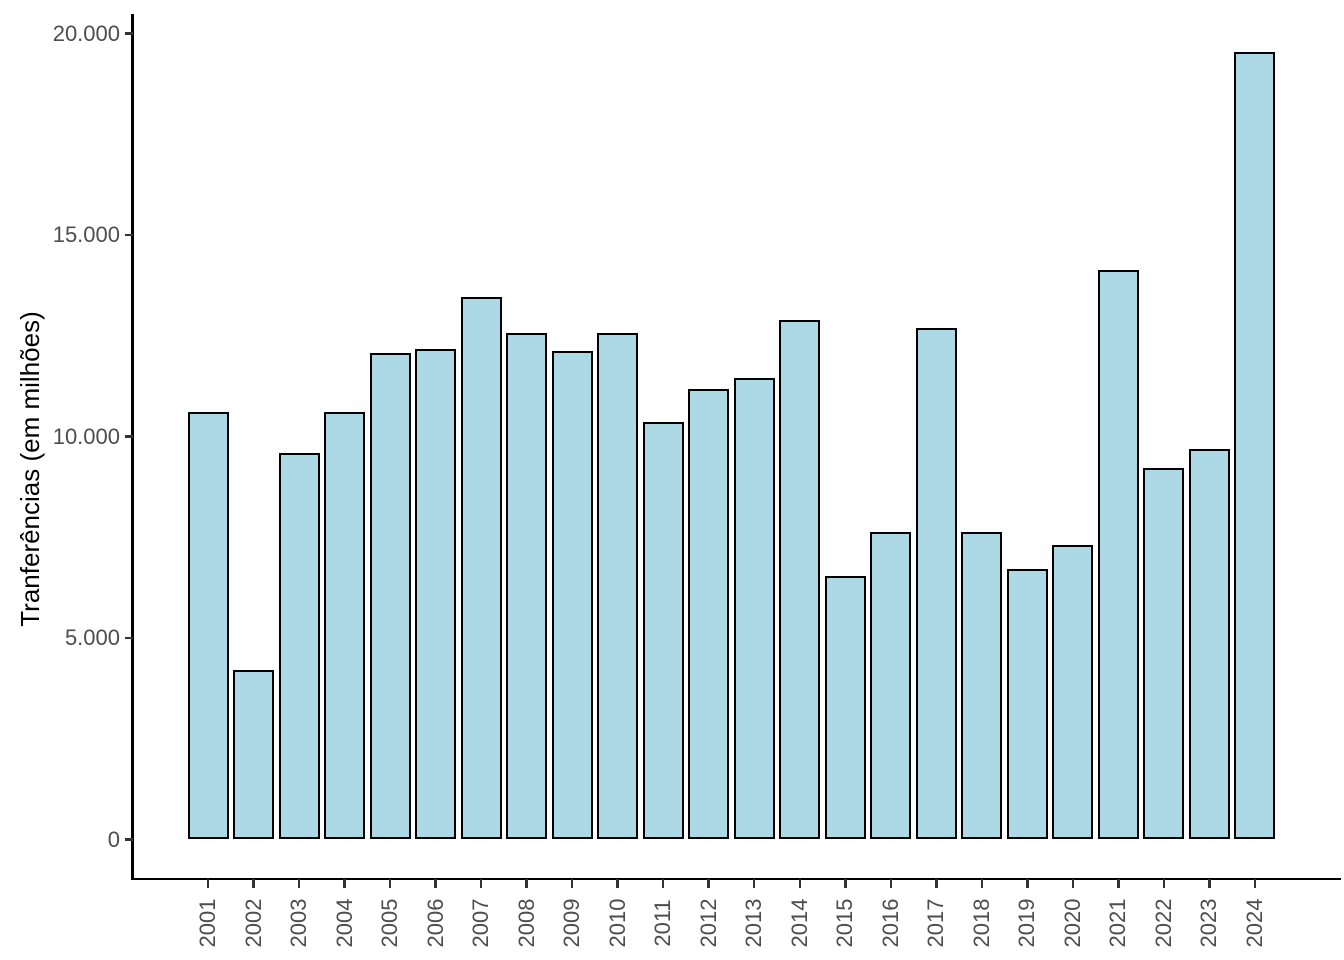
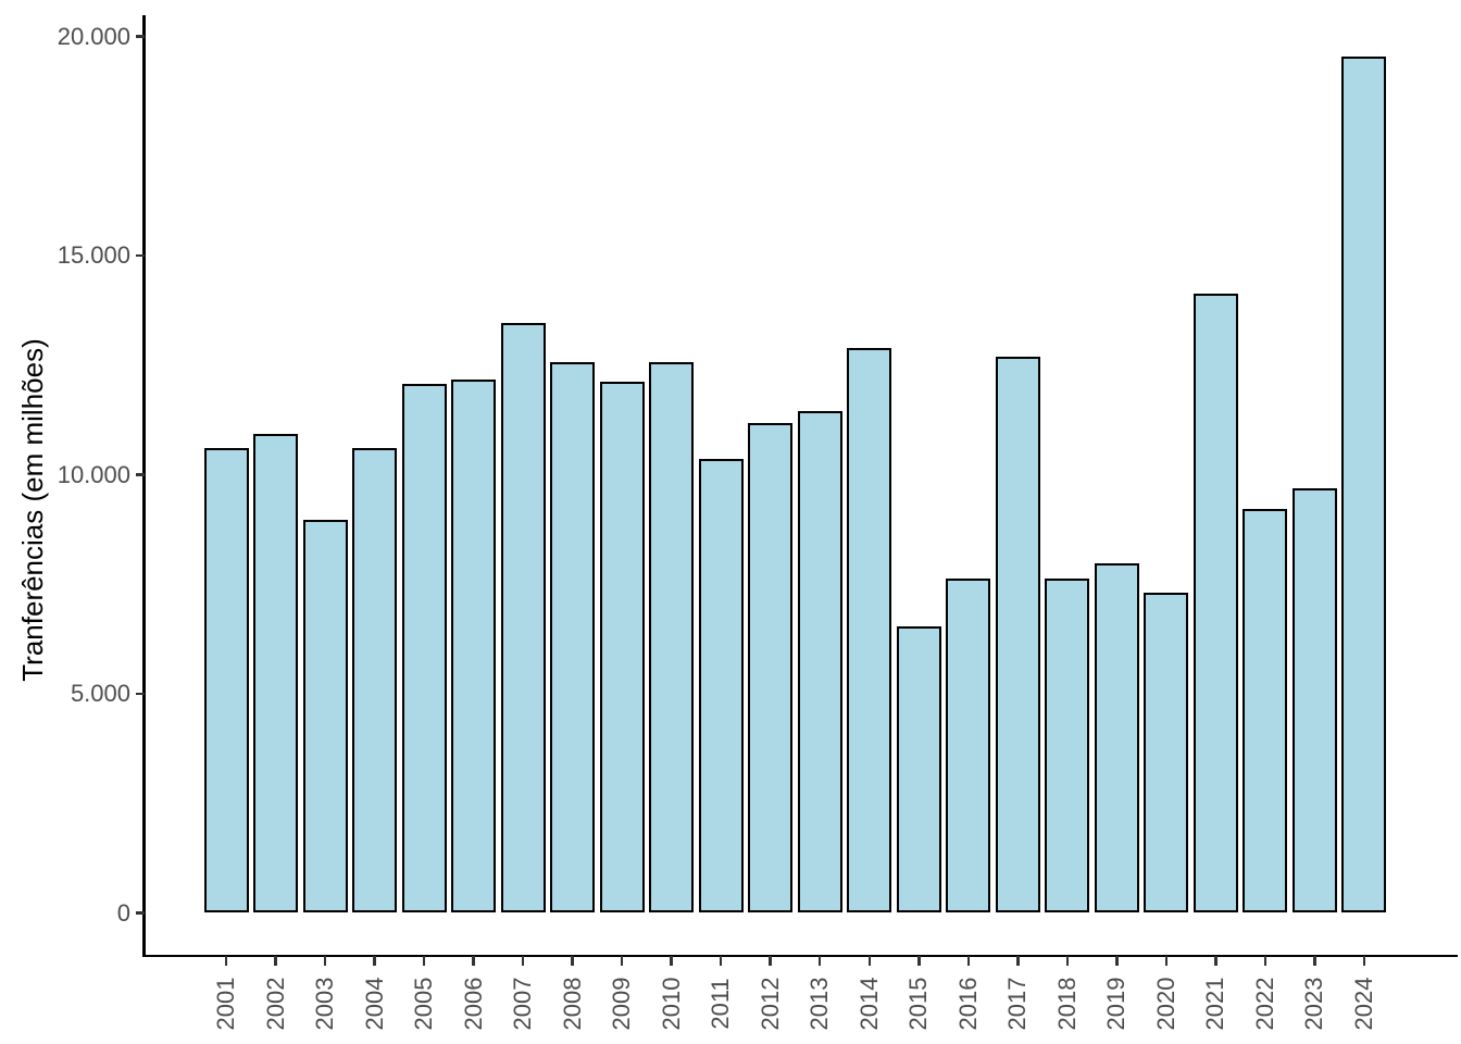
2002: 4200 -> 10900
2003: 9600 -> 9000
2019: 6700 -> 8000
